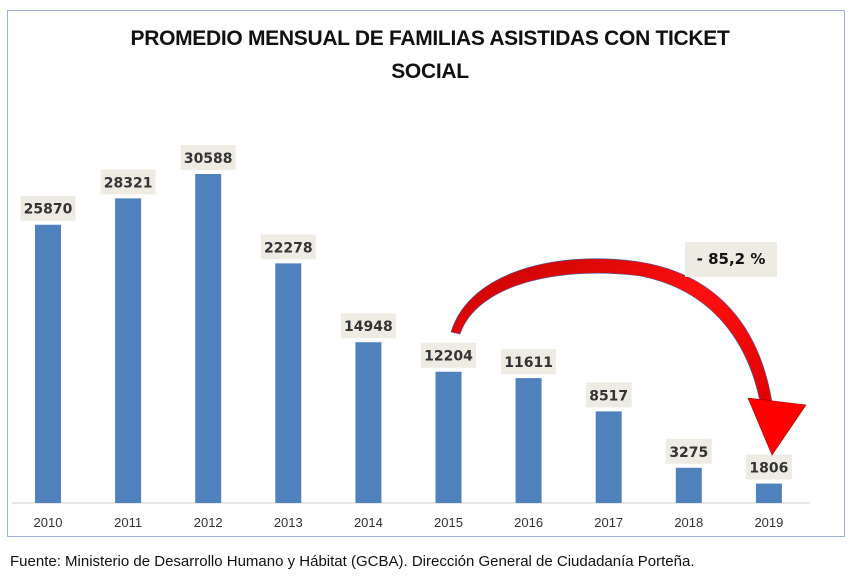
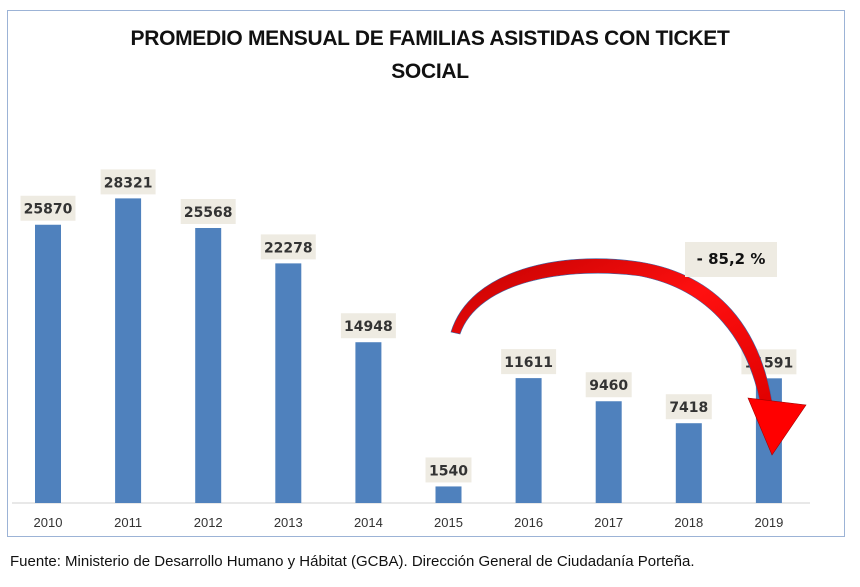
2012: 30588 -> 25568
2015: 12204 -> 1540
2017: 8517 -> 9460
2018: 3275 -> 7418
2019: 1806 -> 11591
